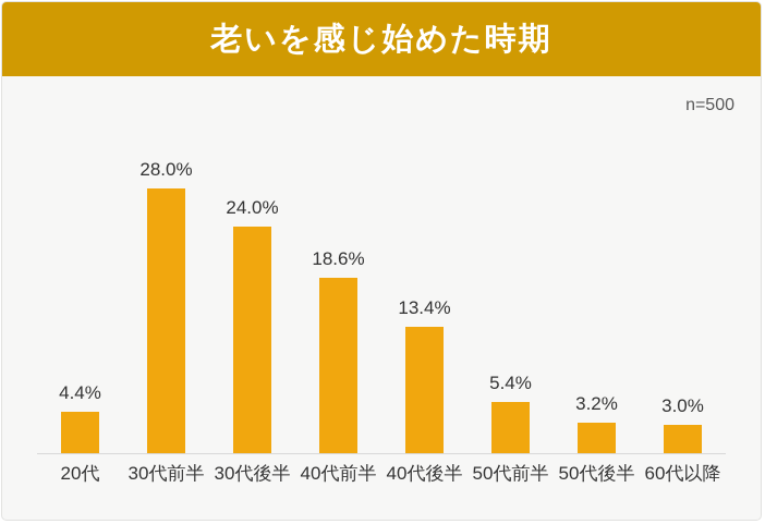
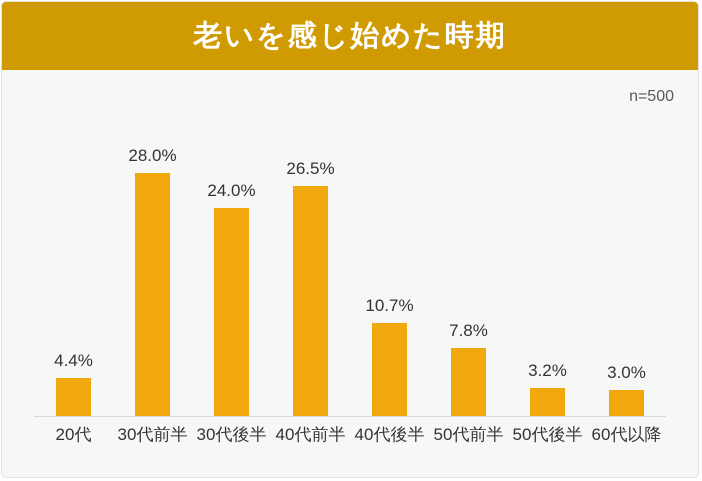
40代前半: 18.6% -> 26.5%
40代後半: 13.4% -> 10.7%
50代前半: 5.4% -> 7.8%
